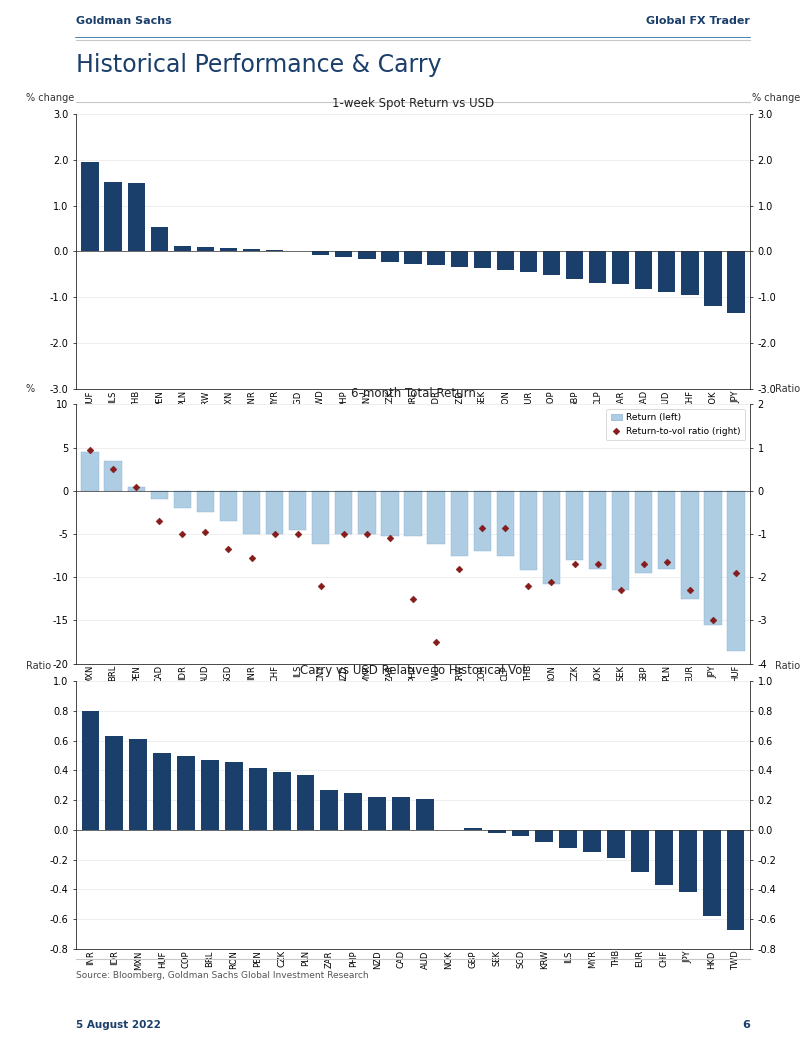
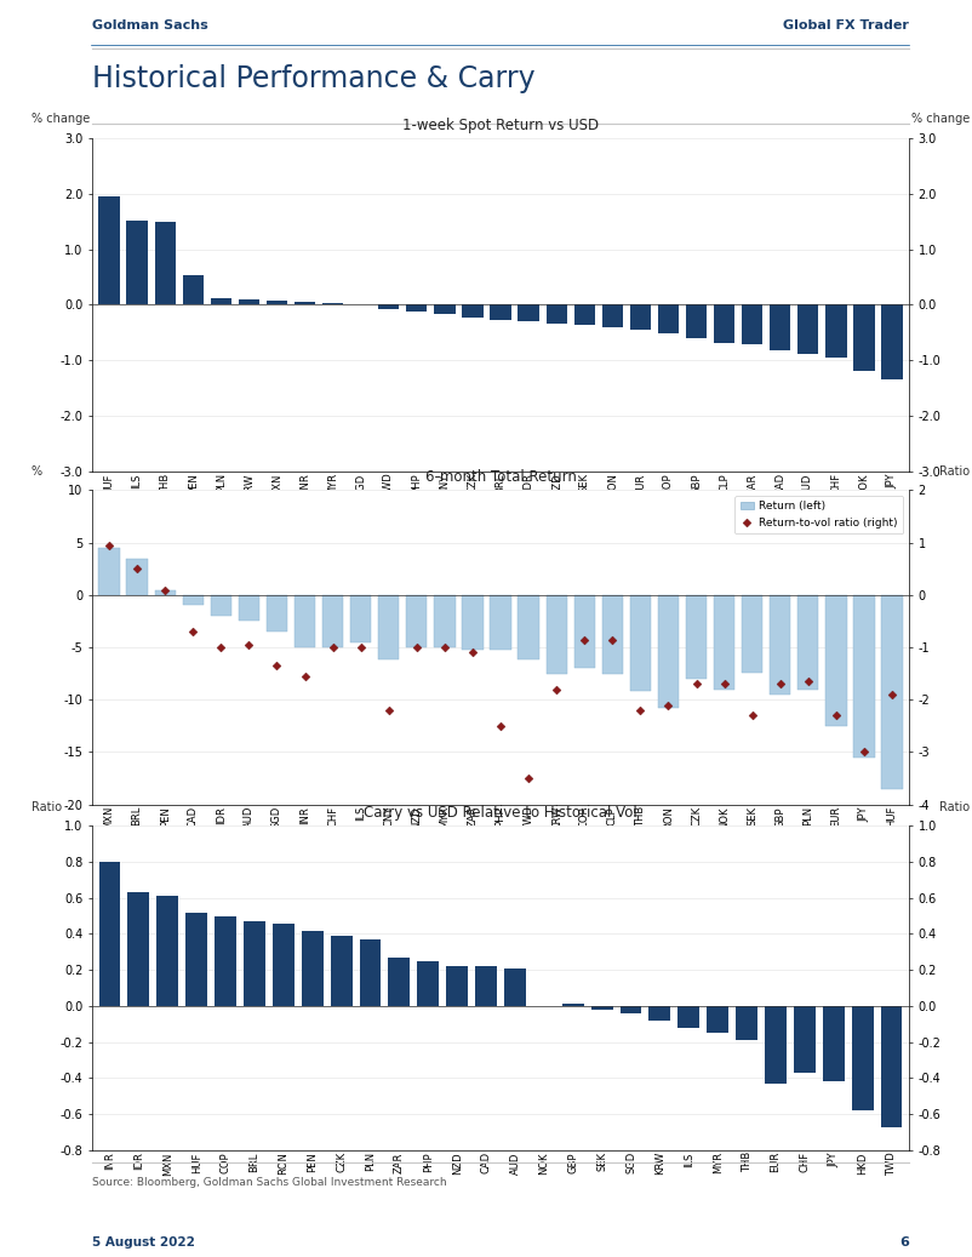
6-month Total Return/SEK: -11.5 -> -7.4
Carry vs USD Relative to Historical Vol/EUR: -0.28 -> -0.43
